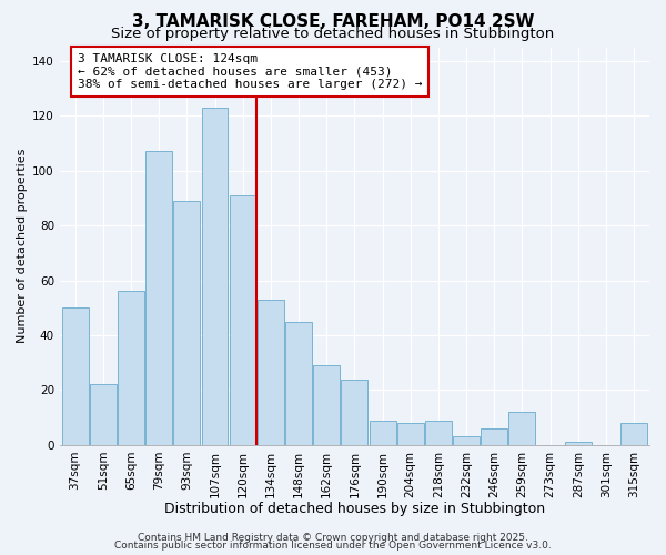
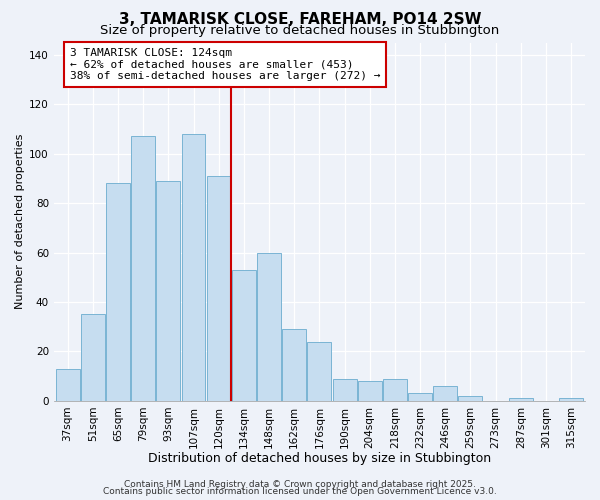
37sqm: 50 -> 13
51sqm: 22 -> 35
65sqm: 56 -> 88
107sqm: 123 -> 108
148sqm: 45 -> 60
259sqm: 12 -> 2
315sqm: 8 -> 1
